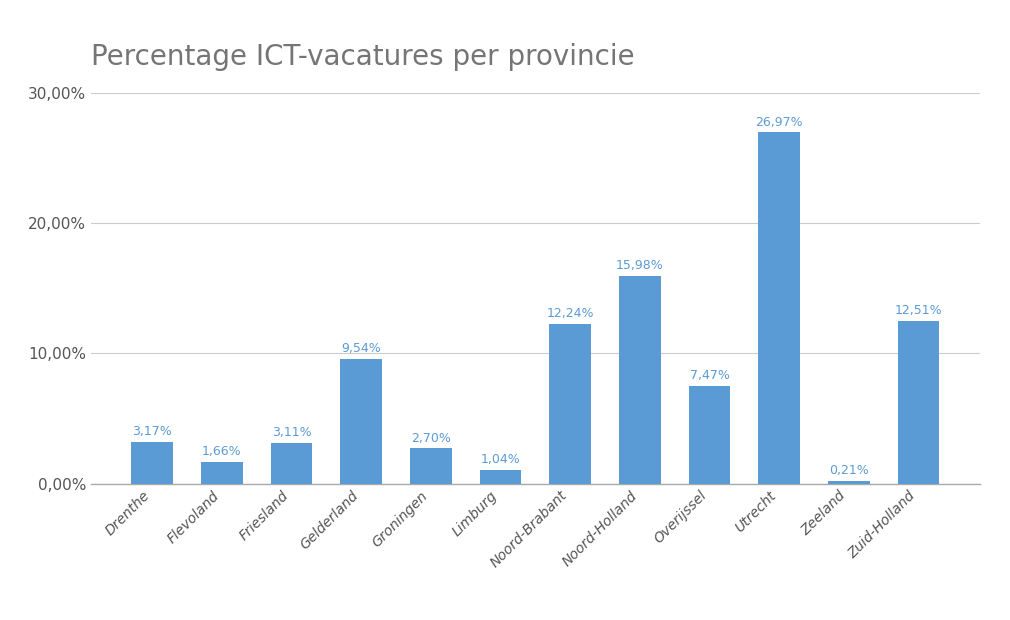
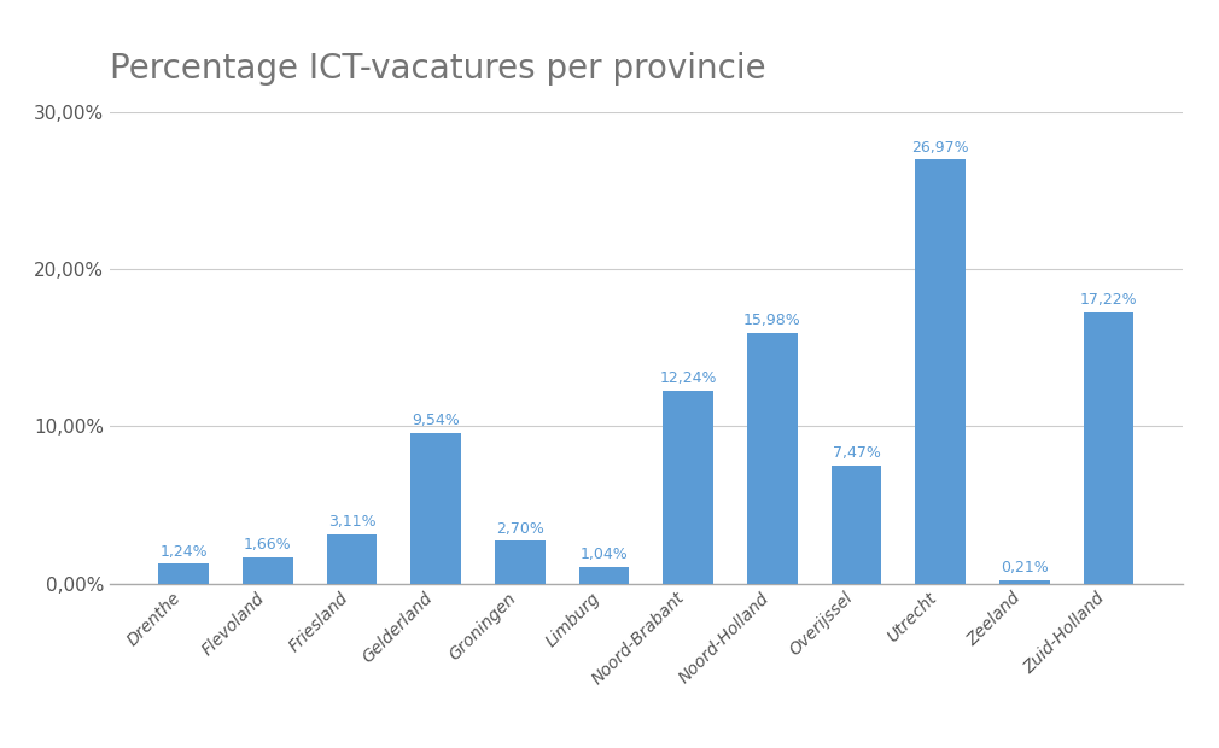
Drenthe: 3,17% -> 1,24%
Zuid-Holland: 12,51% -> 17,22%
